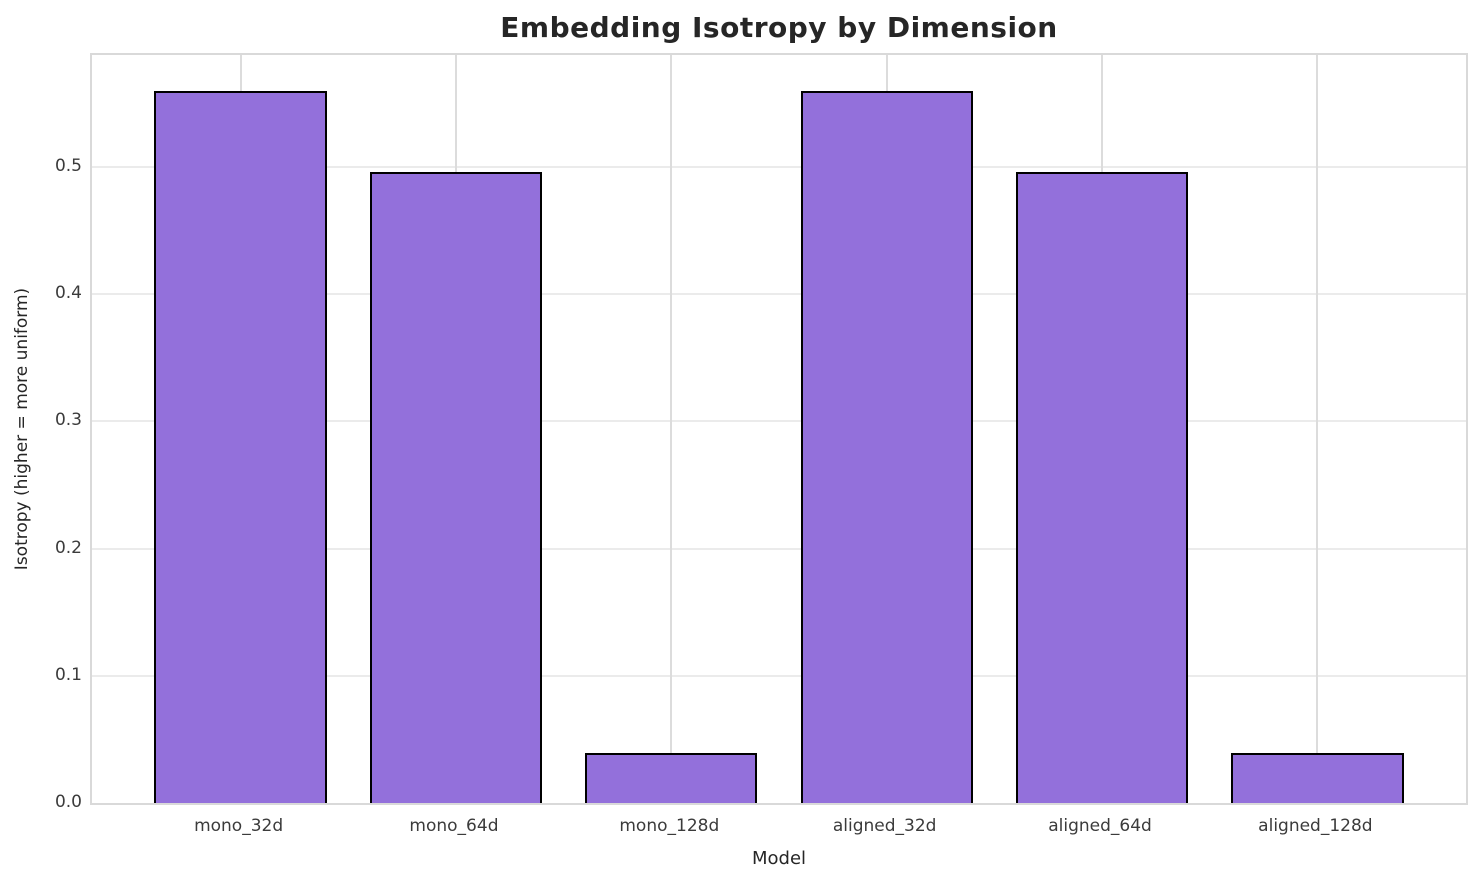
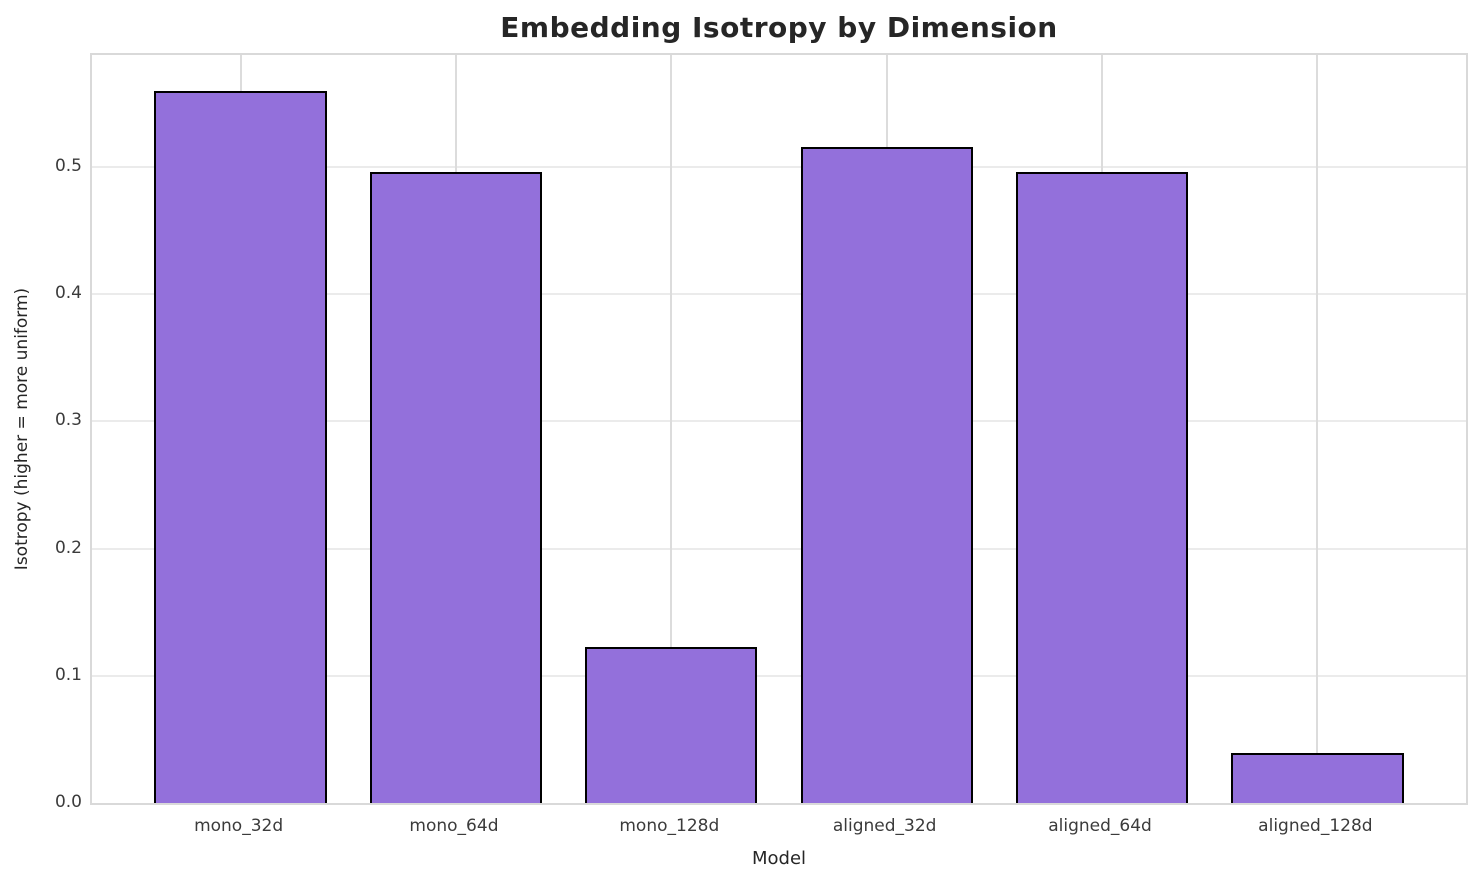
mono_128d: 0.039 -> 0.123
aligned_32d: 0.560 -> 0.516
